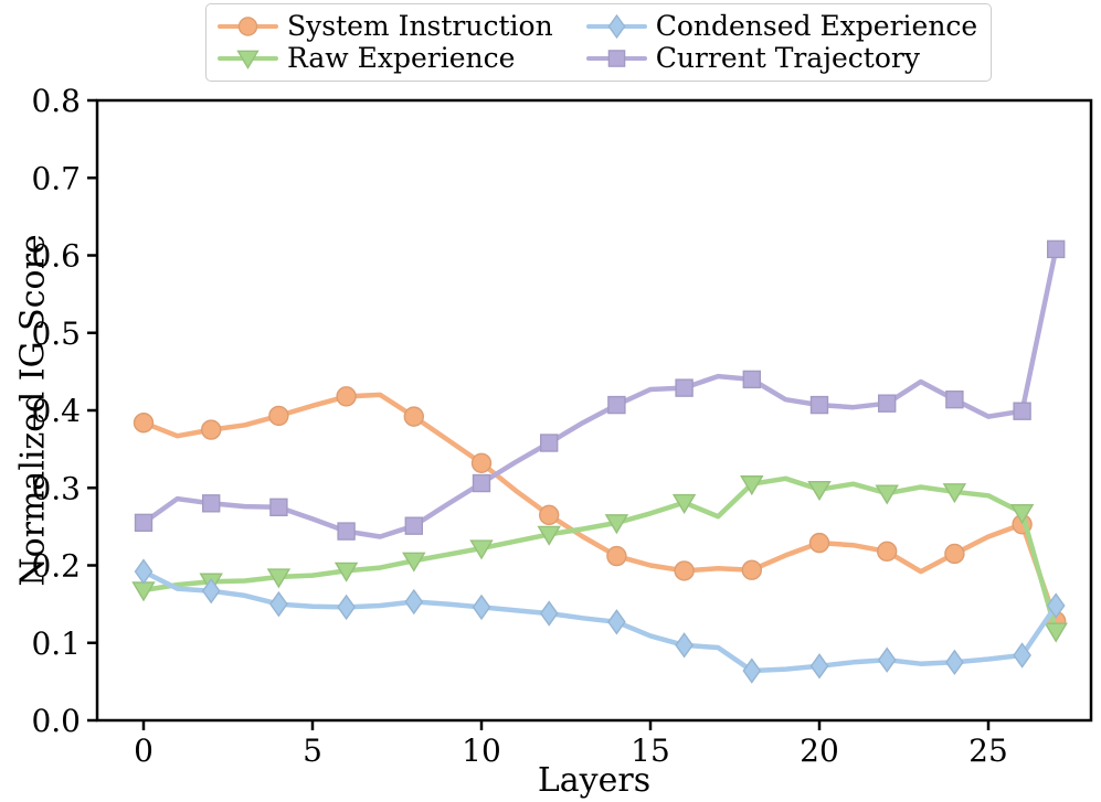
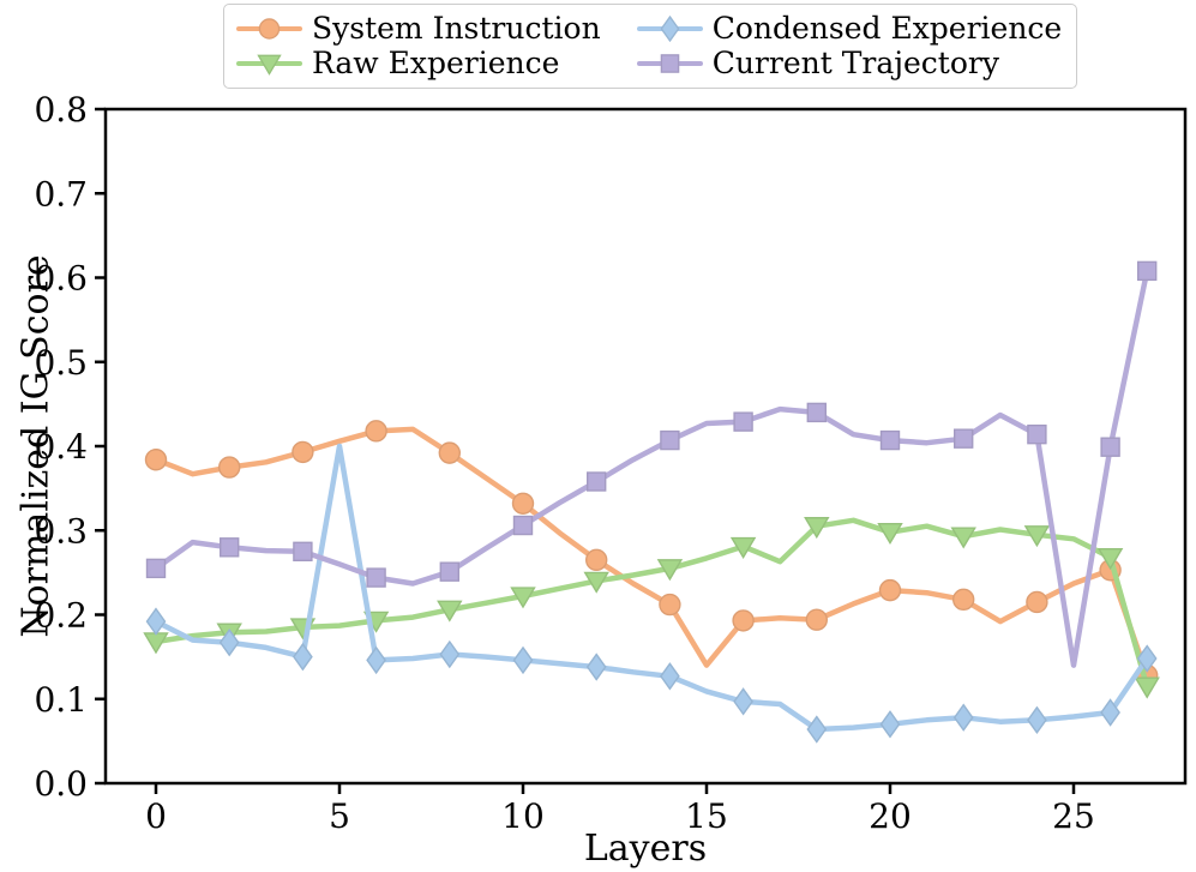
Condensed Experience/5: 0.15 -> 0.40
System Instruction/15: 0.20 -> 0.14
Current Trajectory/25: 0.39 -> 0.14
